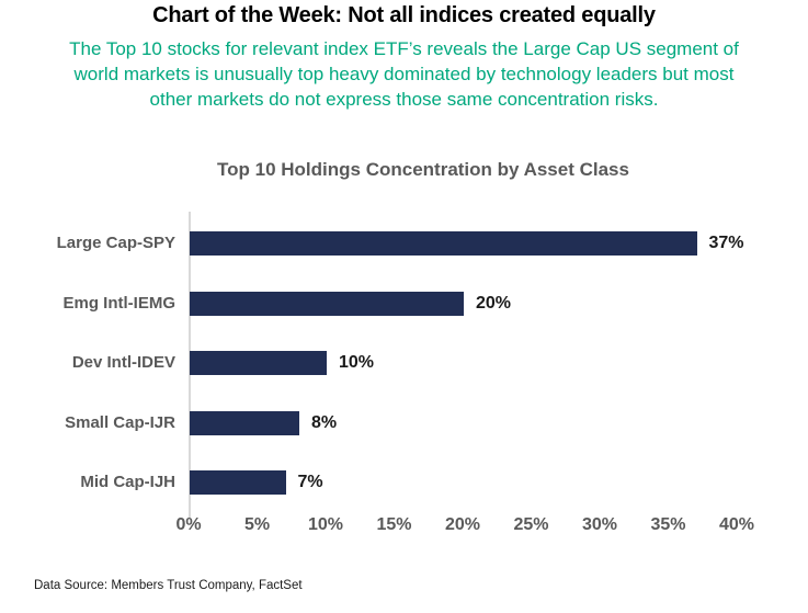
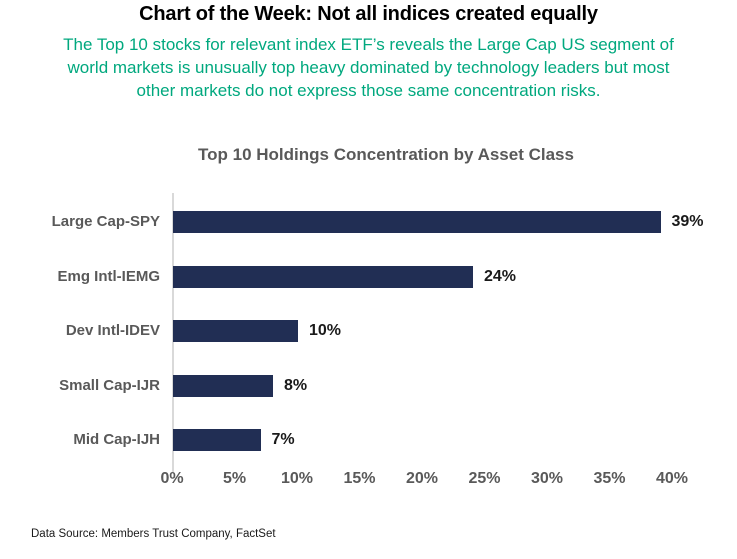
Large Cap-SPY: 37% -> 39%
Emg Intl-IEMG: 20% -> 24%
